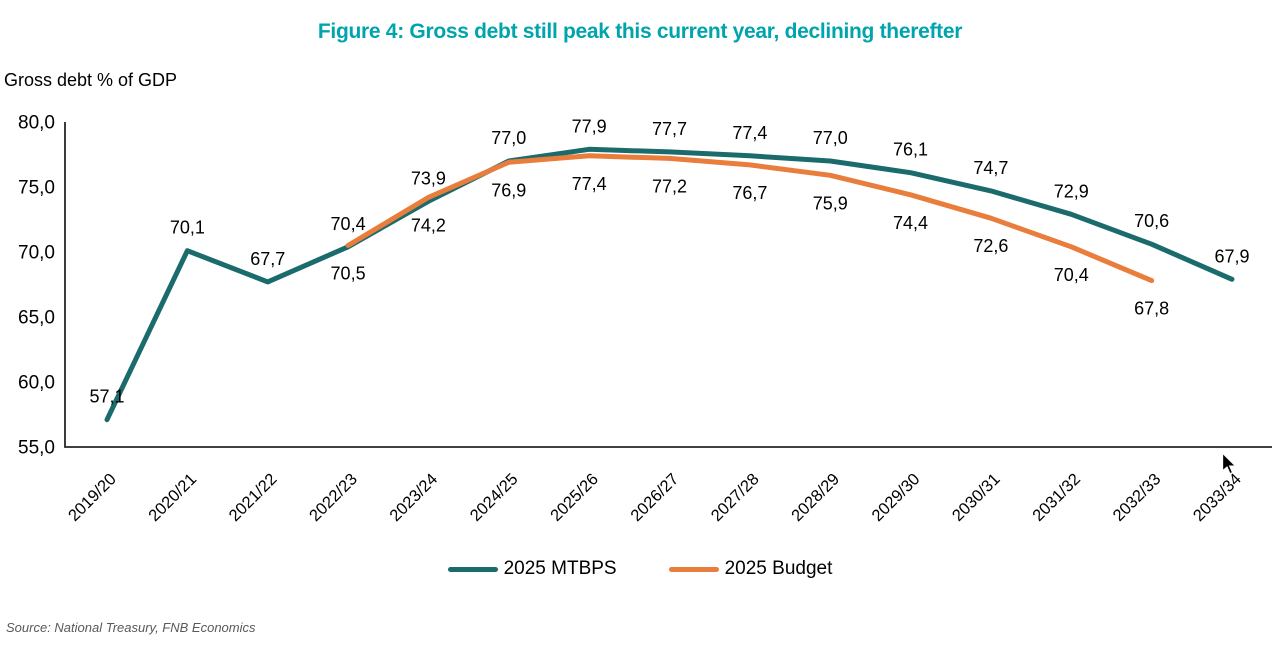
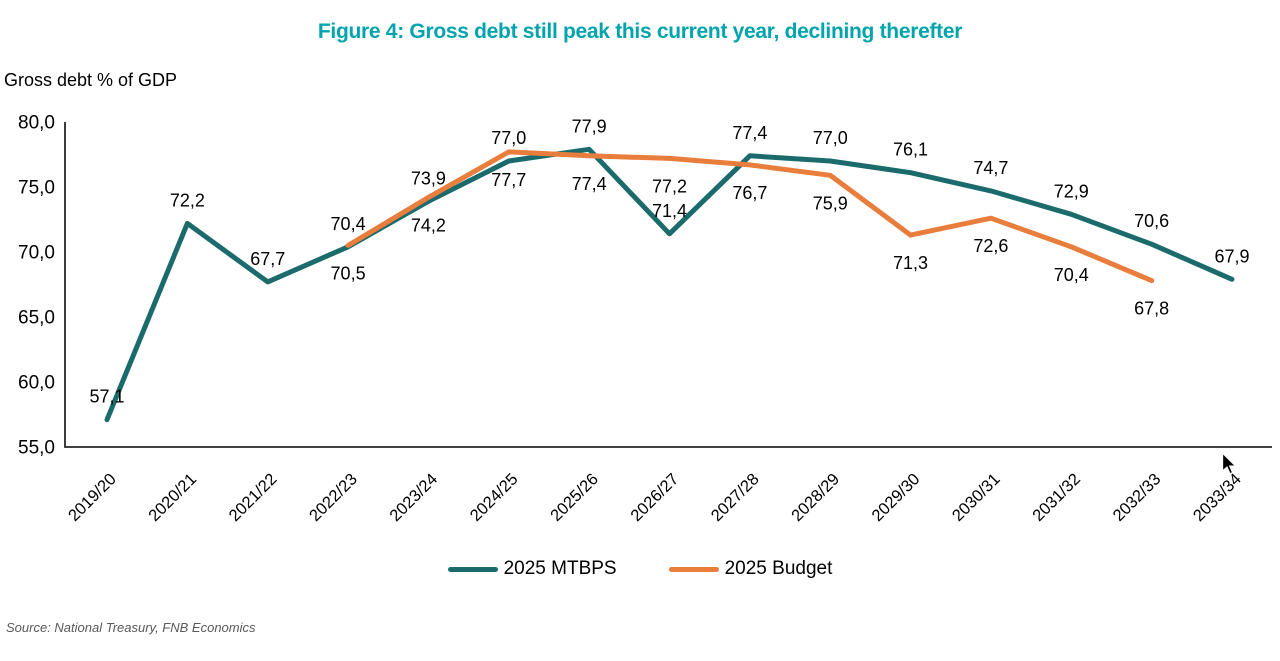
2025 MTBPS/2020/21: 70,1 -> 72,2
2025 Budget/2024/25: 76,9 -> 77,7
2025 MTBPS/2026/27: 77,7 -> 71,4
2025 Budget/2029/30: 74,4 -> 71,3
